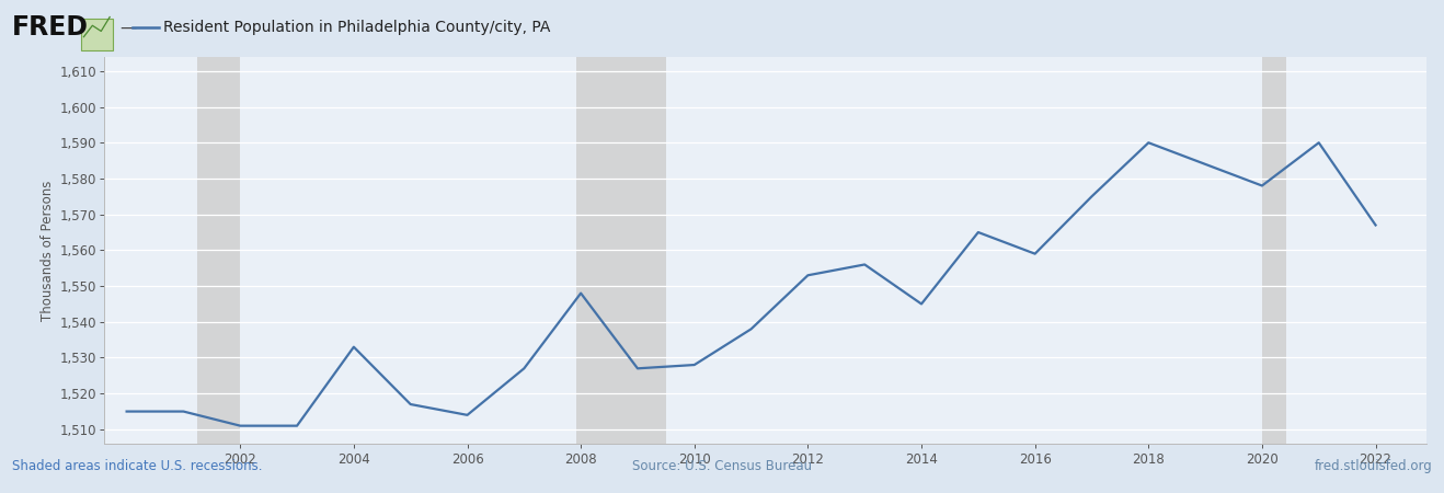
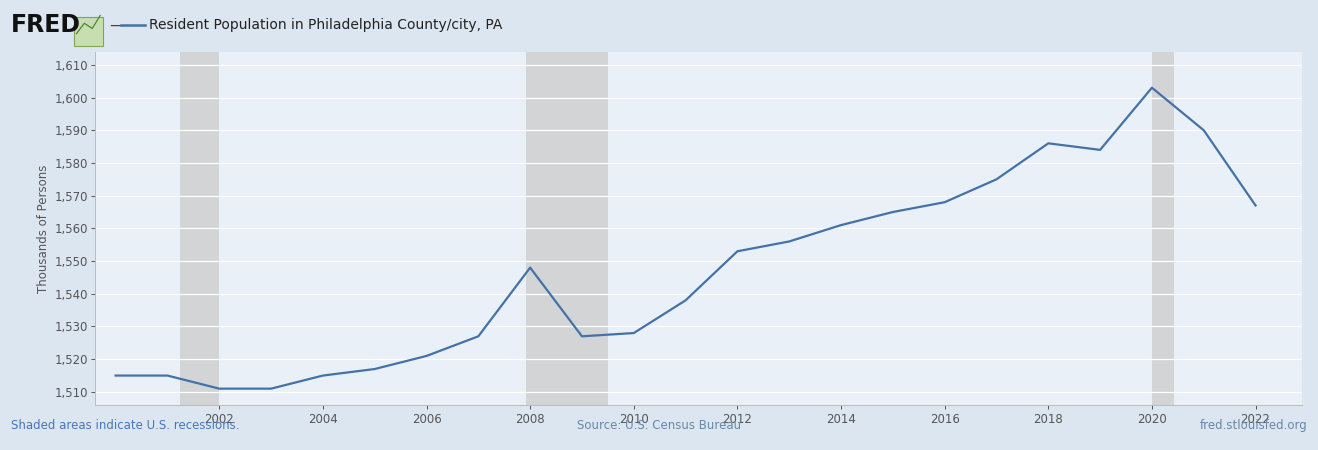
2004: 1,533 -> 1,515
2006: 1,514 -> 1,521
2014: 1,545 -> 1,561
2016: 1,559 -> 1,568
2018: 1,590 -> 1,586
2020: 1,578 -> 1,603
